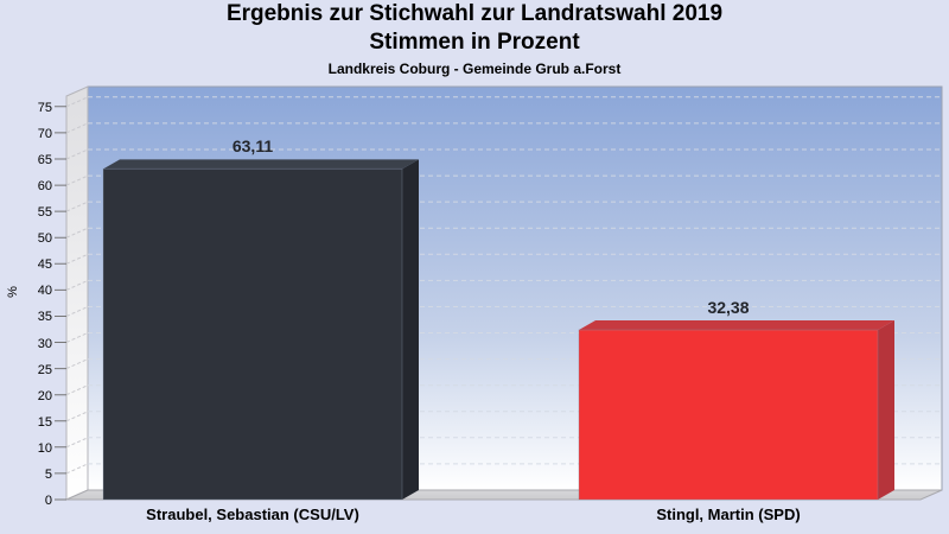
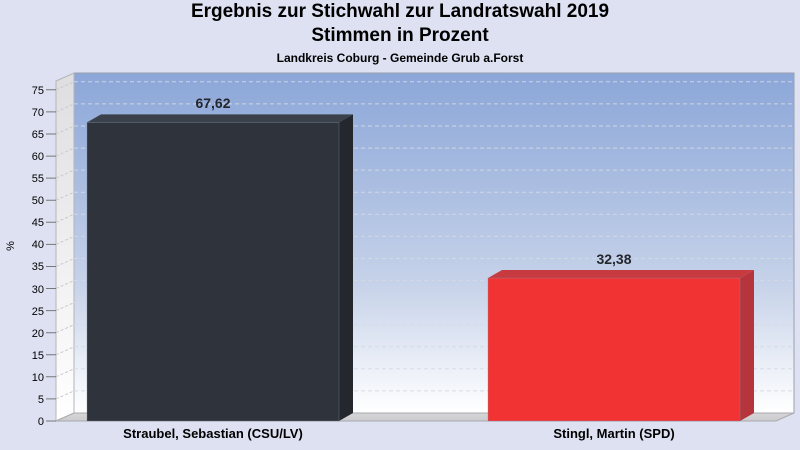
Straubel, Sebastian (CSU/LV): 63,11 -> 67,62
